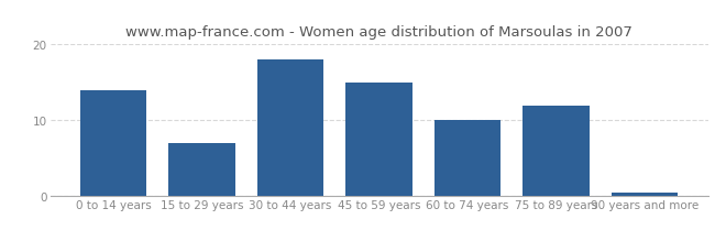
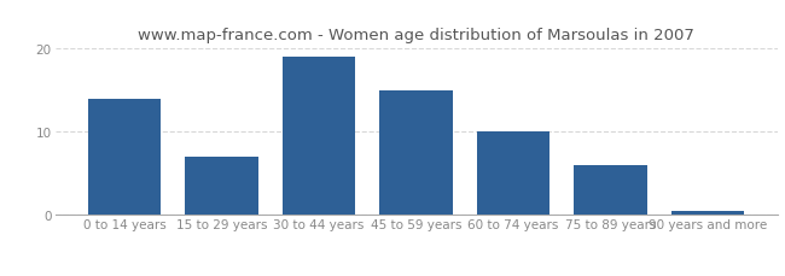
30 to 44 years: 18.0 -> 19.0
75 to 89 years: 12.0 -> 6.0
